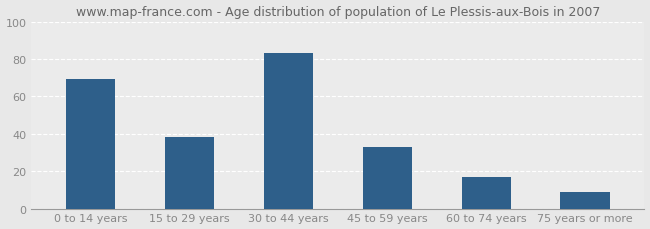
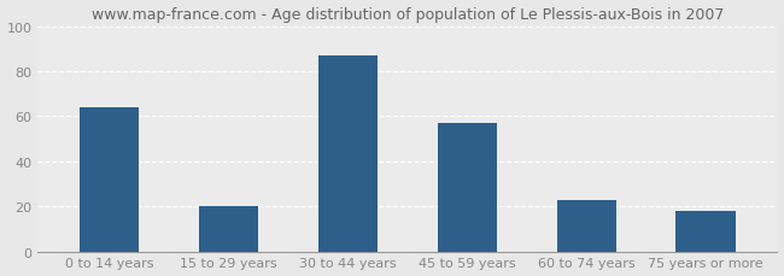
0 to 14 years: 69 -> 64
15 to 29 years: 38 -> 20
30 to 44 years: 83 -> 87
45 to 59 years: 33 -> 57
60 to 74 years: 17 -> 23
75 years or more: 9 -> 18
